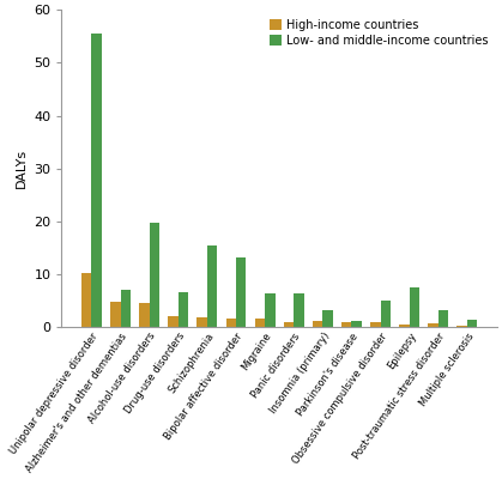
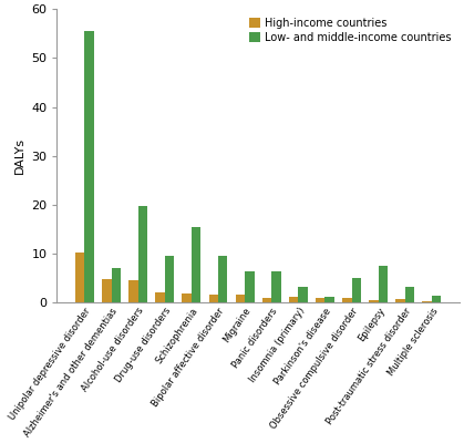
Low- and middle-income countries/Drug-use disorders: 6.7 -> 9.5
Low- and middle-income countries/Bipolar affective disorder: 13.3 -> 9.5
